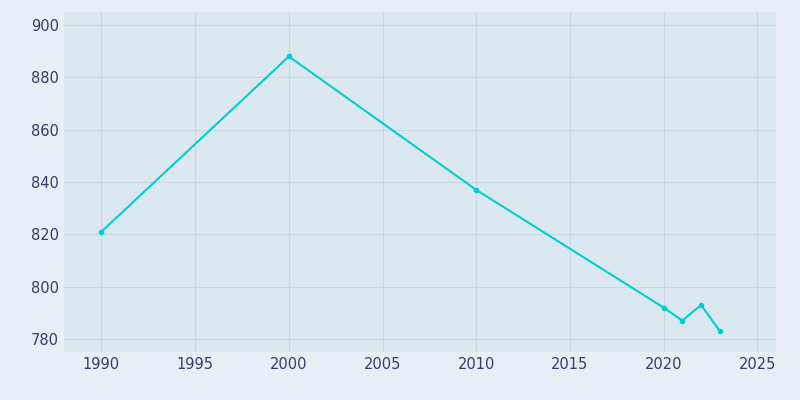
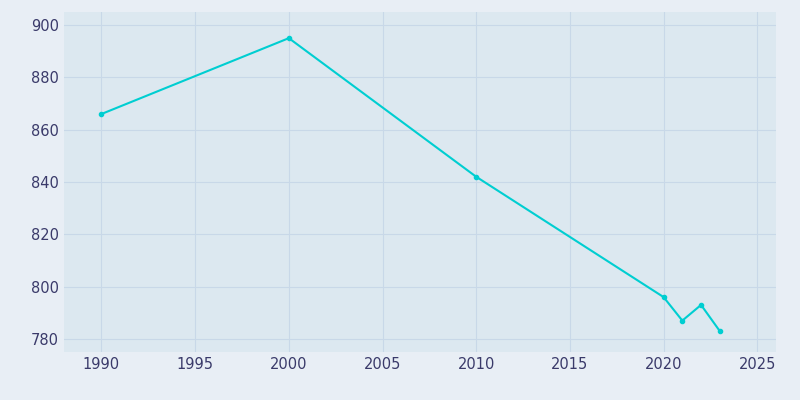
1990: 821 -> 866
2000: 888 -> 895
2010: 837 -> 842
2020: 792 -> 796
